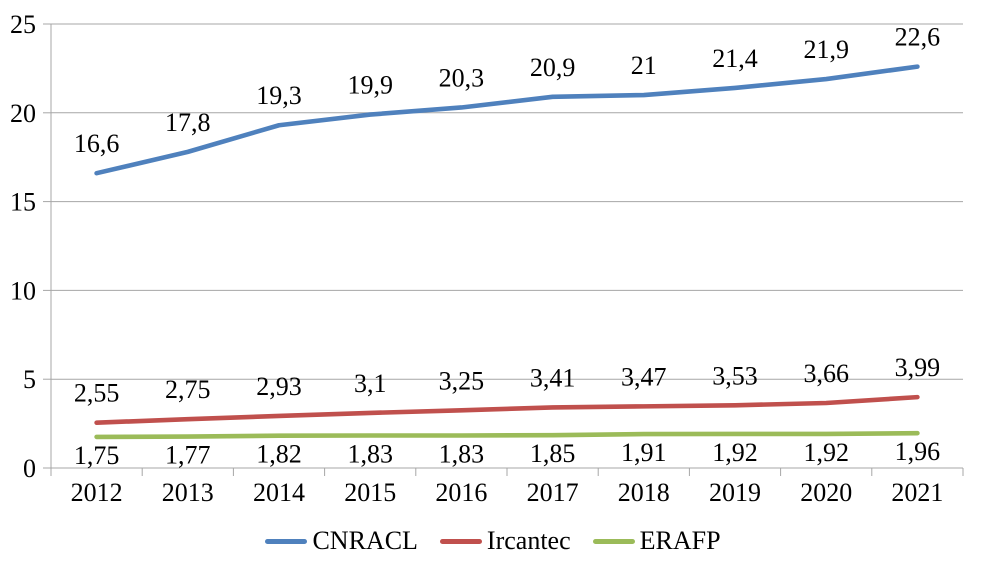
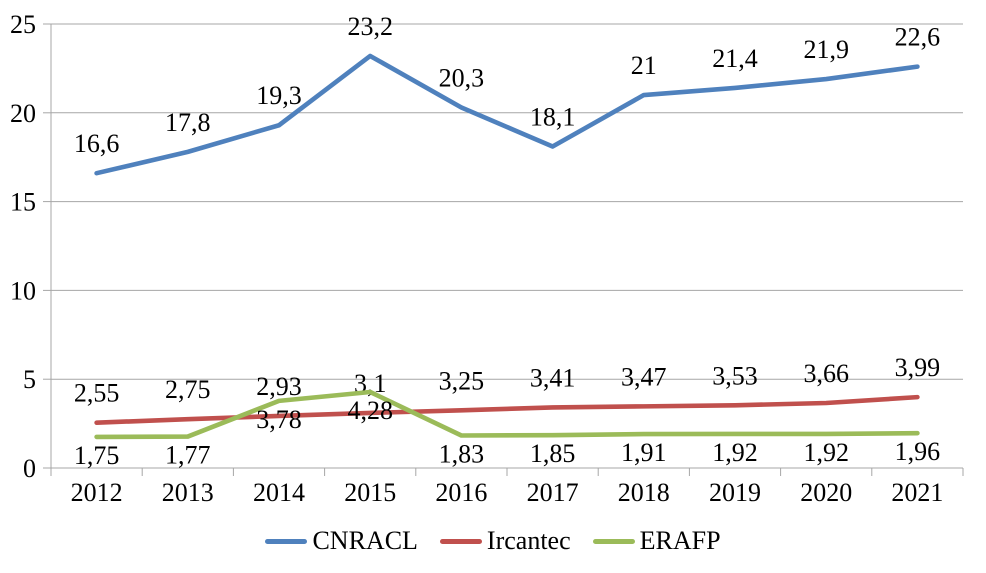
ERAFP/2014: 1,82 -> 3,78
CNRACL/2015: 19,9 -> 23,2
ERAFP/2015: 1,83 -> 4,28
CNRACL/2017: 20,9 -> 18,1
